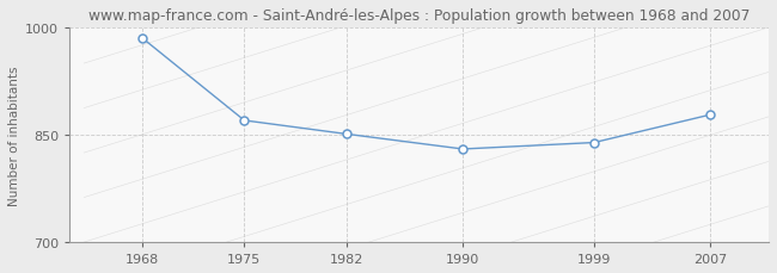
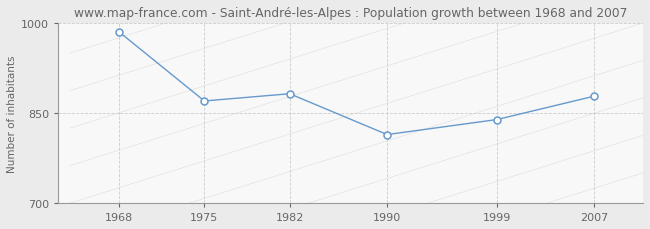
1982: 851 -> 882
1990: 830 -> 814
